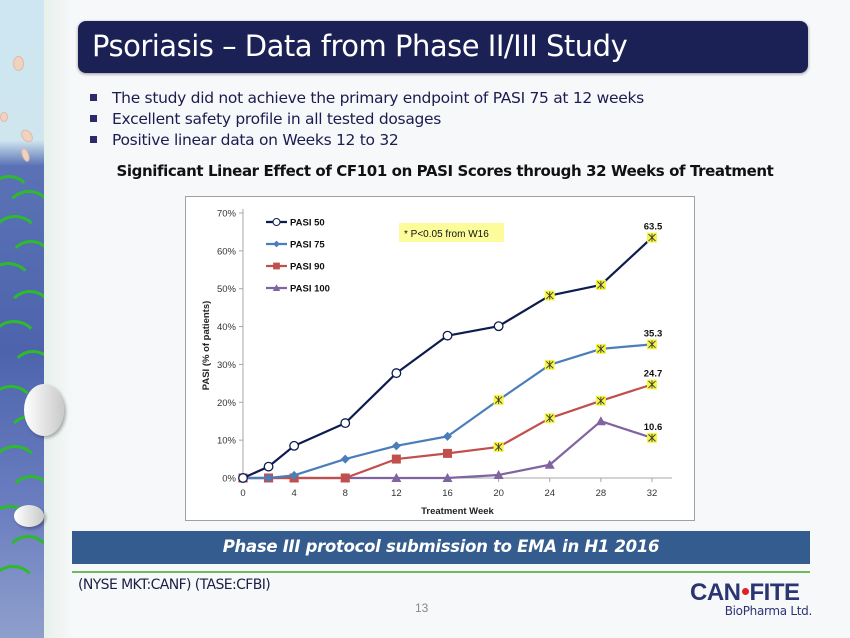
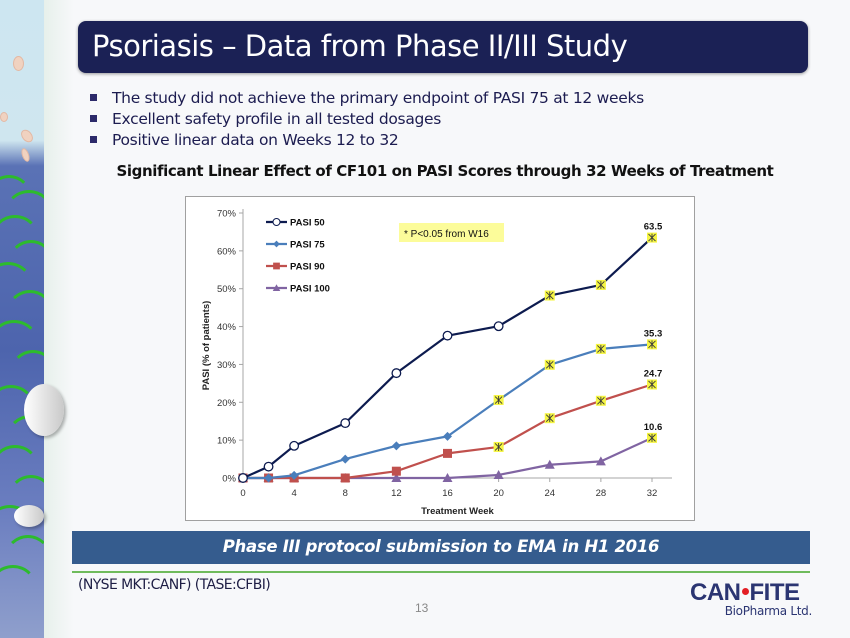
PASI 90/12: 5% -> 2%
PASI 100/28: 15% -> 4%
